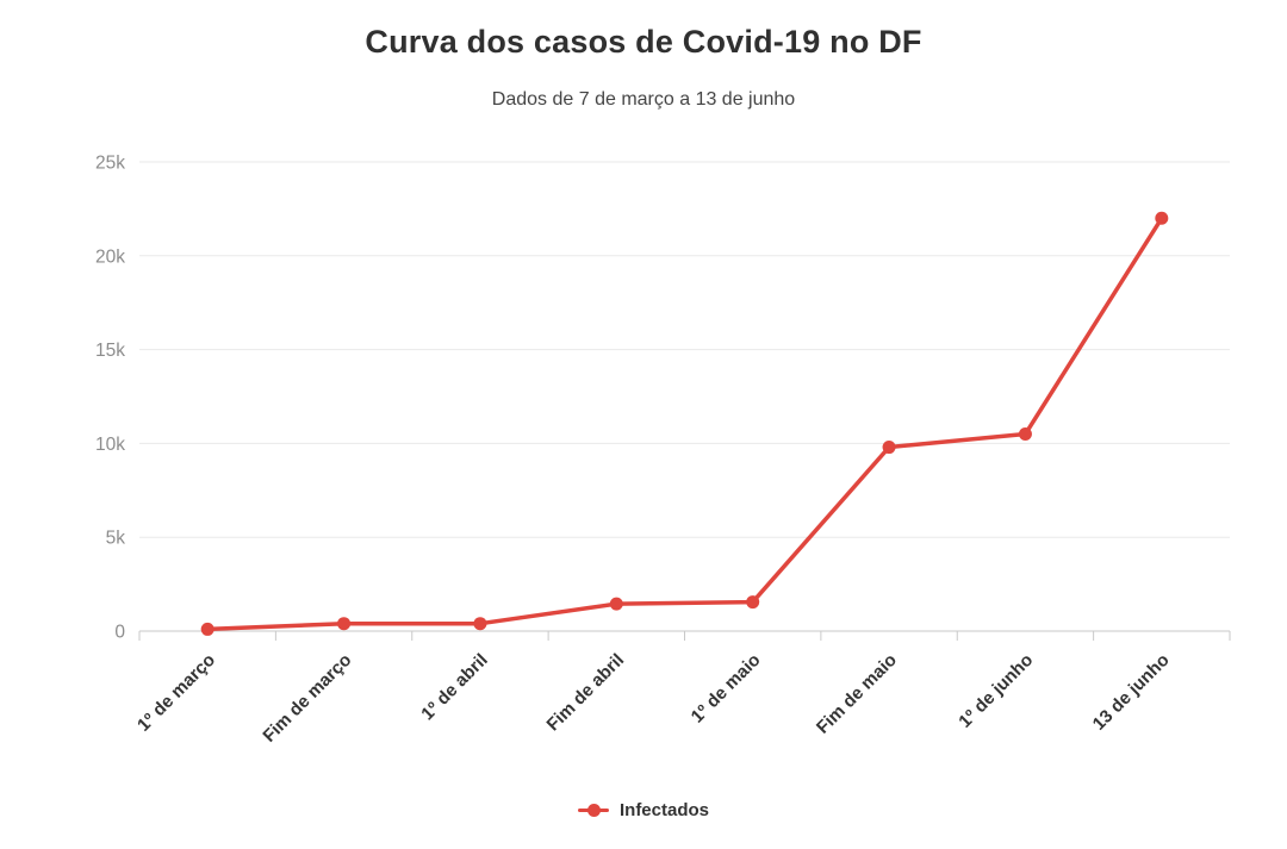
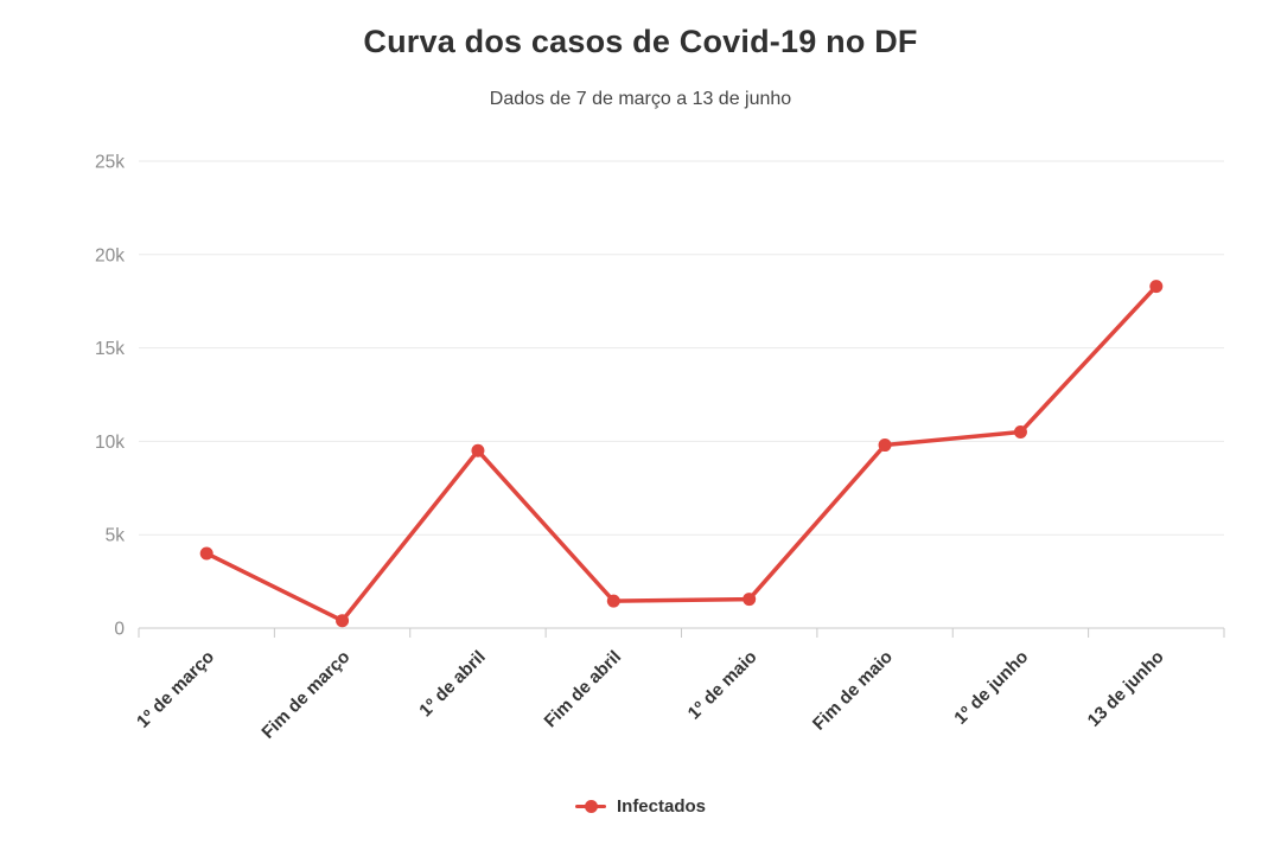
1º de março: 0.1k -> 4.0k
1º de abril: 0.4k -> 9.5k
13 de junho: 22.0k -> 18.3k
